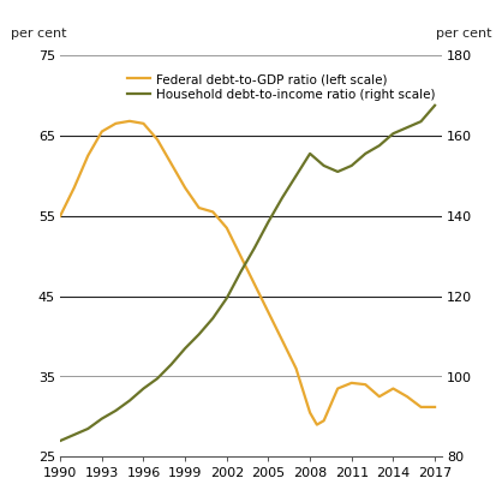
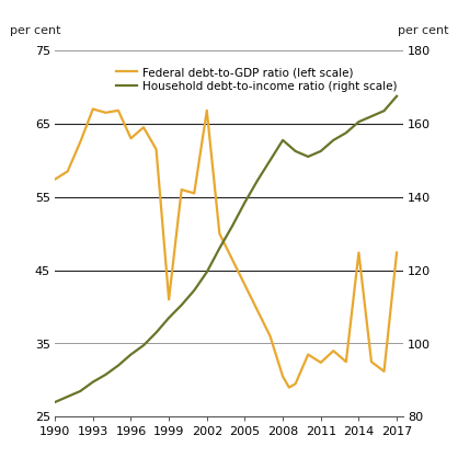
Federal debt-to-GDP ratio (left scale)/1990: 55.0 -> 57.4
Federal debt-to-GDP ratio (left scale)/1993: 65.5 -> 67.0
Federal debt-to-GDP ratio (left scale)/1996: 66.5 -> 63.0
Federal debt-to-GDP ratio (left scale)/1999: 58.5 -> 41.0
Federal debt-to-GDP ratio (left scale)/2002: 53.5 -> 66.8
Federal debt-to-GDP ratio (left scale)/2011: 34.2 -> 32.4
Federal debt-to-GDP ratio (left scale)/2014: 33.5 -> 47.4
Federal debt-to-GDP ratio (left scale)/2017: 31.2 -> 47.4
